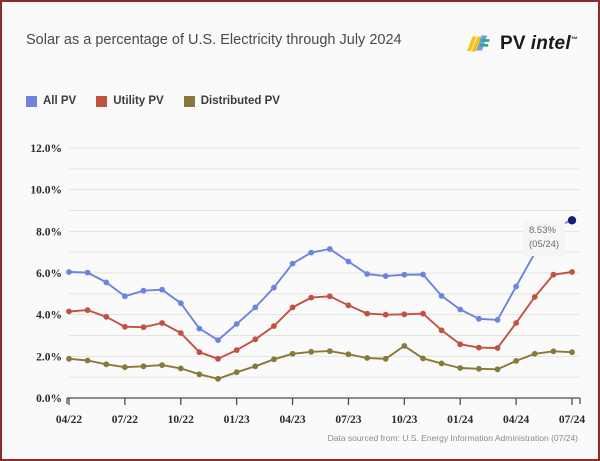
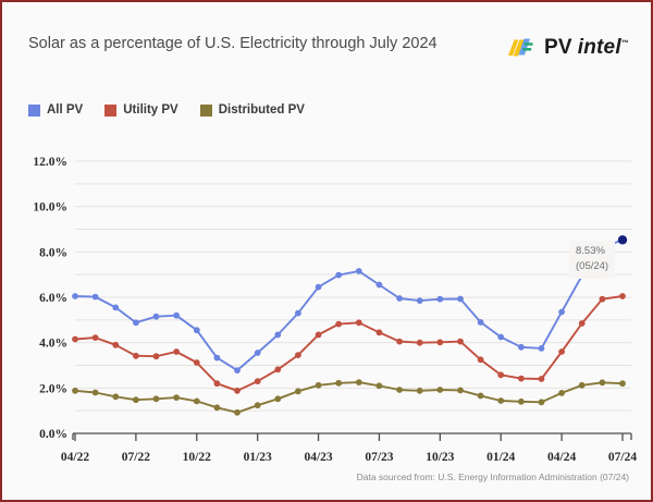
Distributed PV/10/23: 2.5% -> 1.9%
